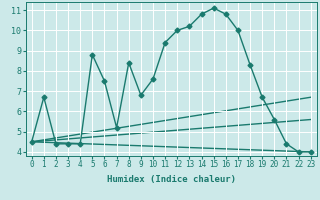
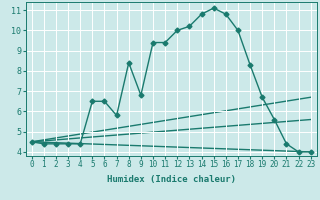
1: 6.7 -> 4.4
5: 8.8 -> 6.5
6: 7.5 -> 6.5
7: 5.2 -> 5.8
10: 7.6 -> 9.4
